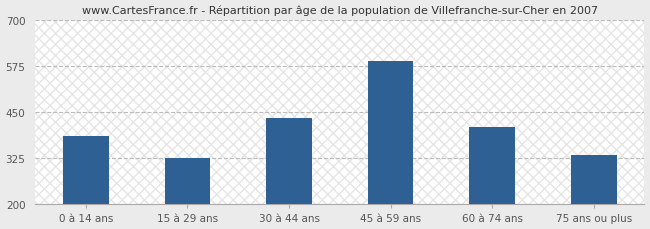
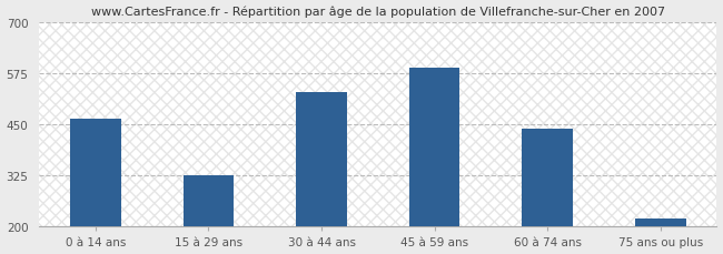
0 à 14 ans: 385 -> 465
30 à 44 ans: 435 -> 530
60 à 74 ans: 410 -> 440
75 ans ou plus: 335 -> 220
